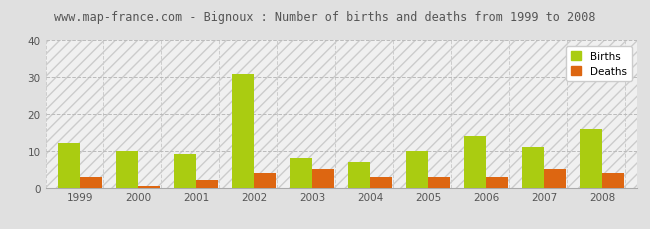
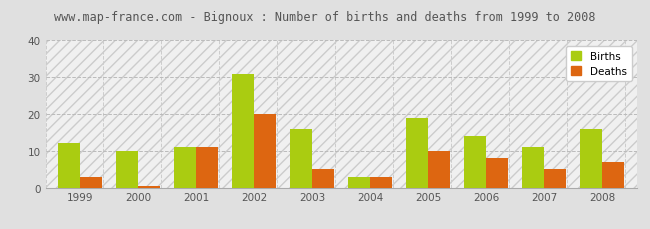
Births/2001: 9 -> 11
Deaths/2001: 2.0 -> 11.0
Deaths/2002: 4.0 -> 20.0
Births/2003: 8 -> 16
Births/2004: 7 -> 3
Births/2005: 10 -> 19
Deaths/2005: 3.0 -> 10.0
Deaths/2006: 3.0 -> 8.0
Deaths/2008: 4.0 -> 7.0
